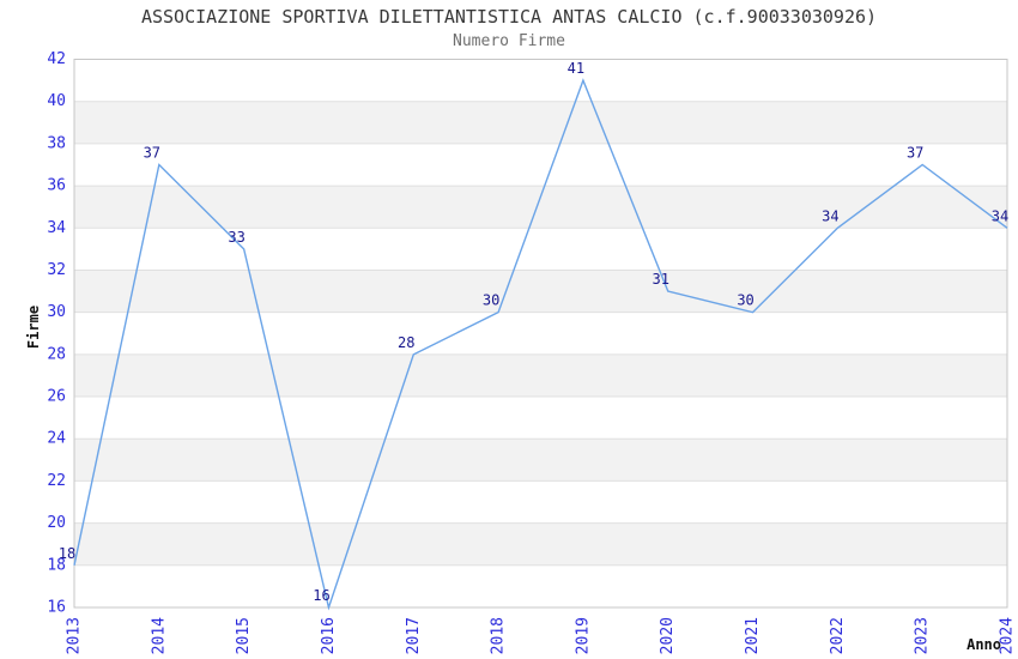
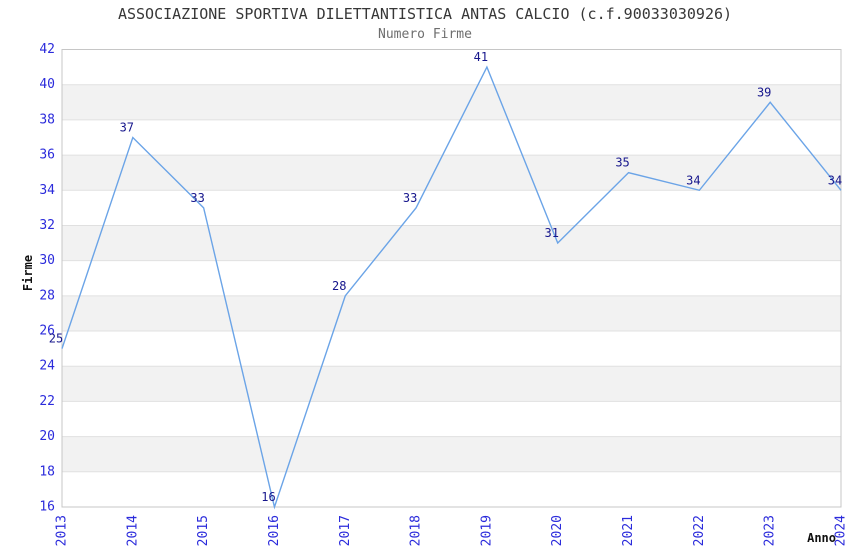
2013: 18 -> 25
2018: 30 -> 33
2021: 30 -> 35
2023: 37 -> 39
